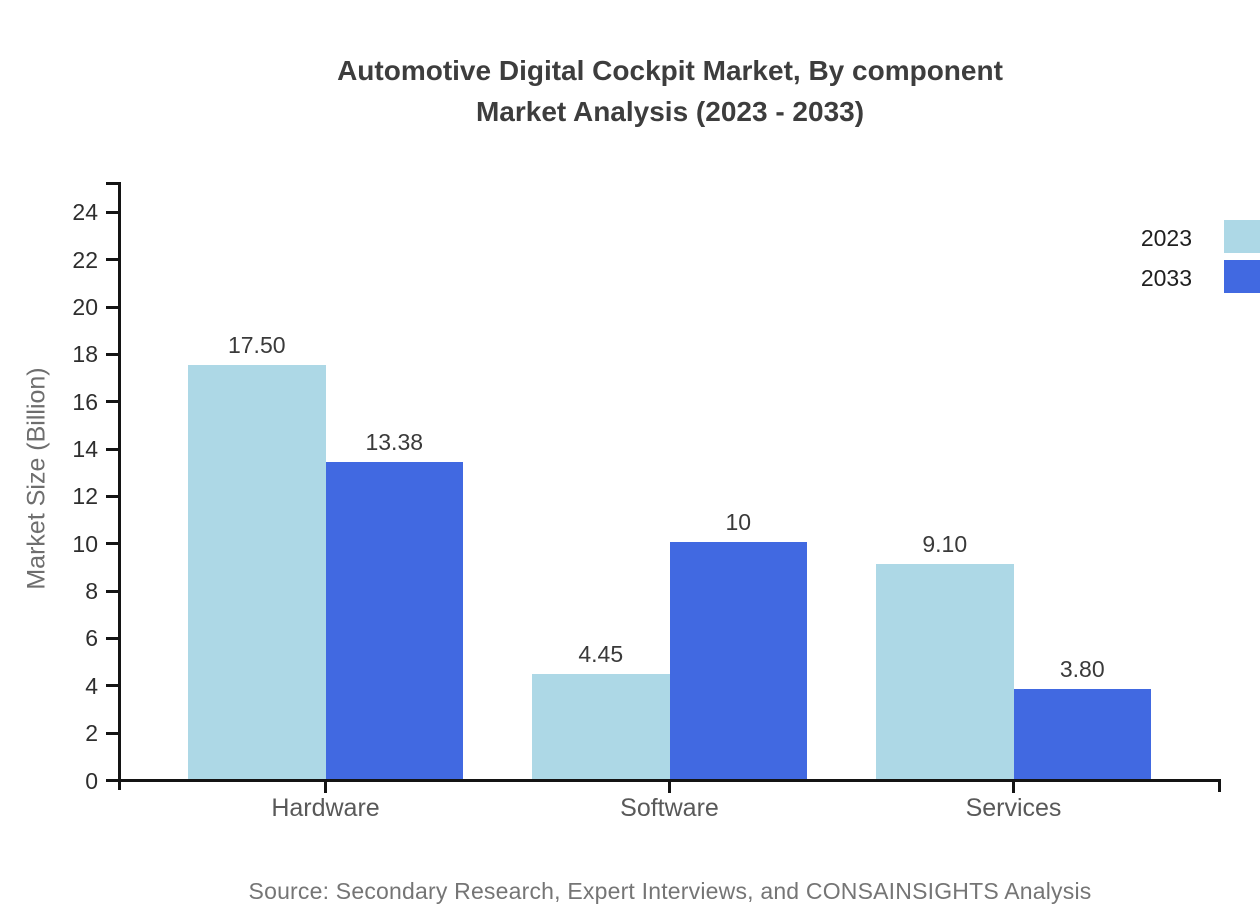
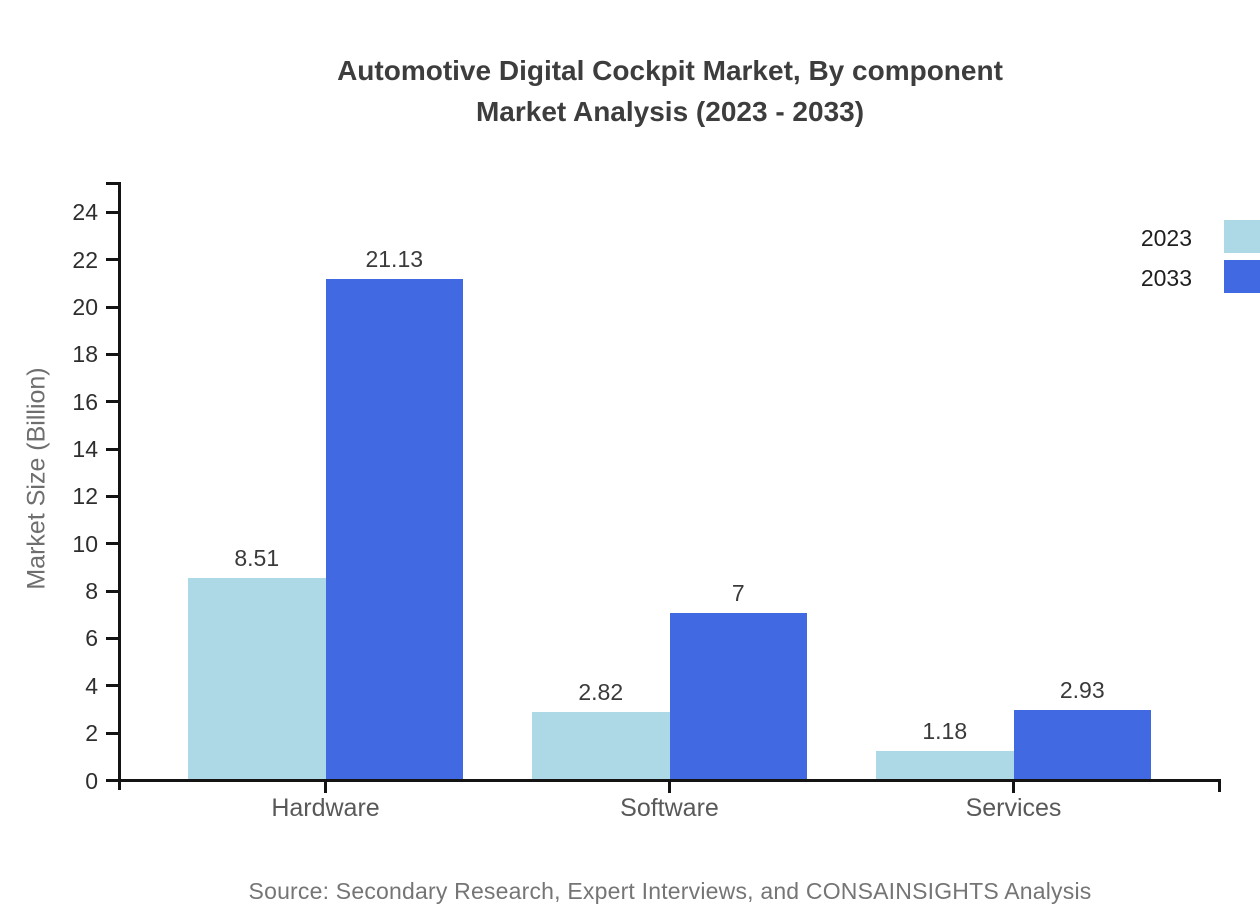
2023/Hardware: 17.50 -> 8.51
2033/Hardware: 13.38 -> 21.13
2023/Software: 4.45 -> 2.82
2033/Software: 10 -> 7
2023/Services: 9.10 -> 1.18
2033/Services: 3.80 -> 2.93
